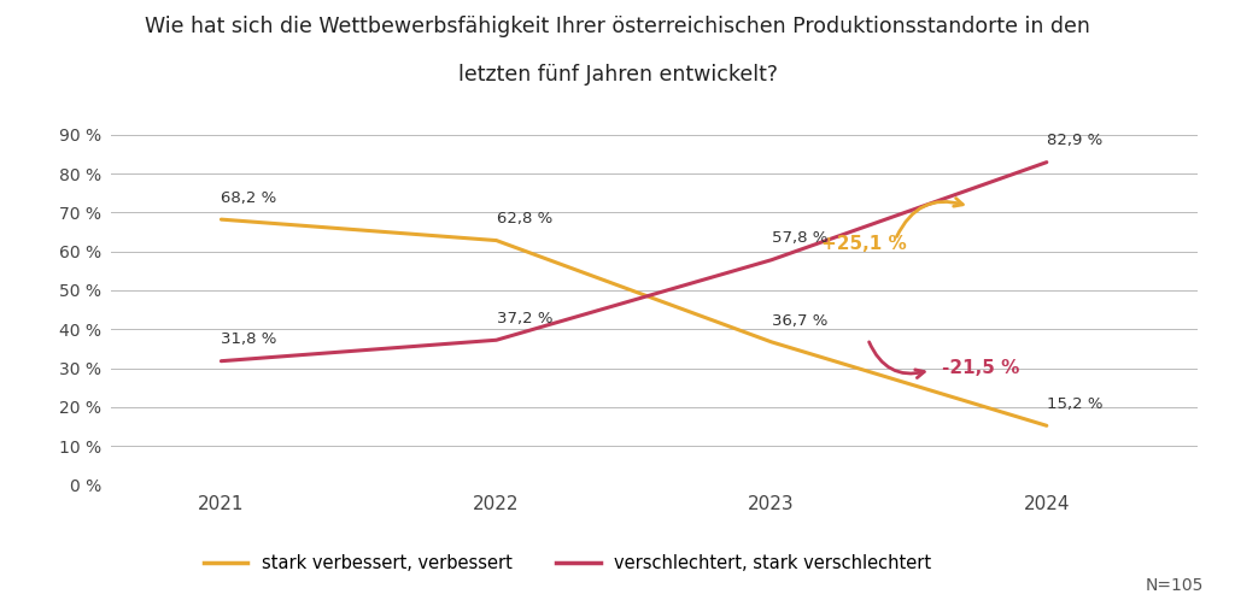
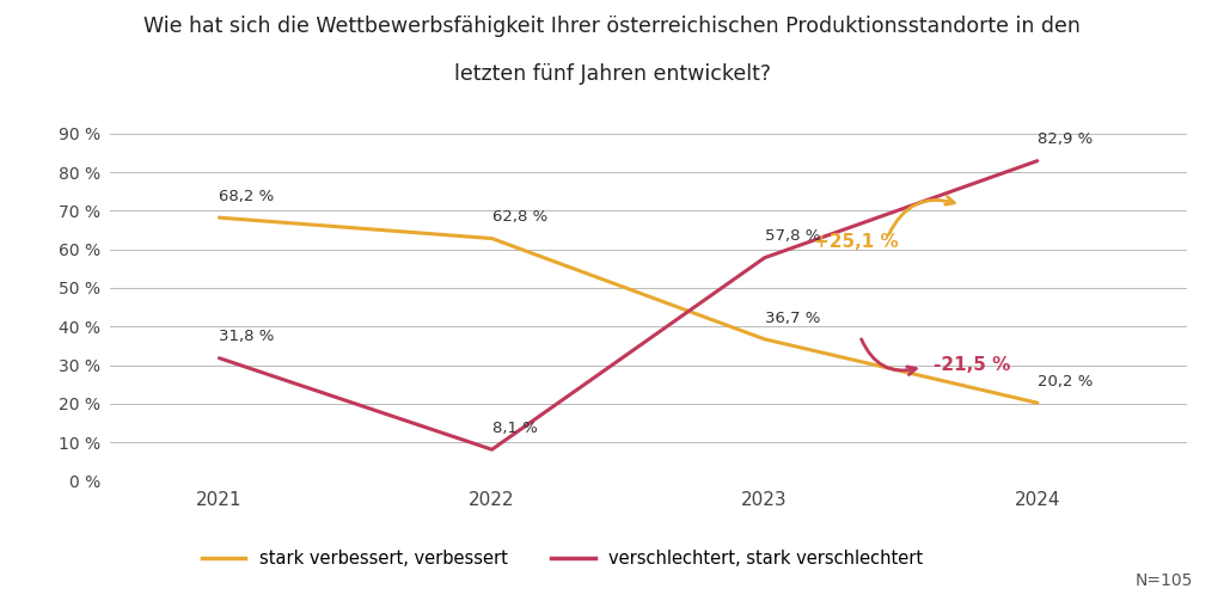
verschlechtert, stark verschlechtert/2022: 37,2 -> 8,1
stark verbessert, verbessert/2024: 15,2 -> 20,2
